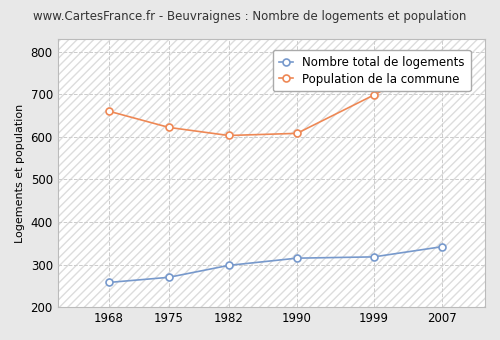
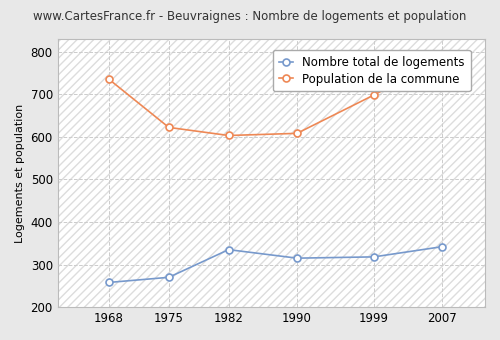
Population de la commune/1968: 660 -> 735
Nombre total de logements/1982: 298 -> 335
